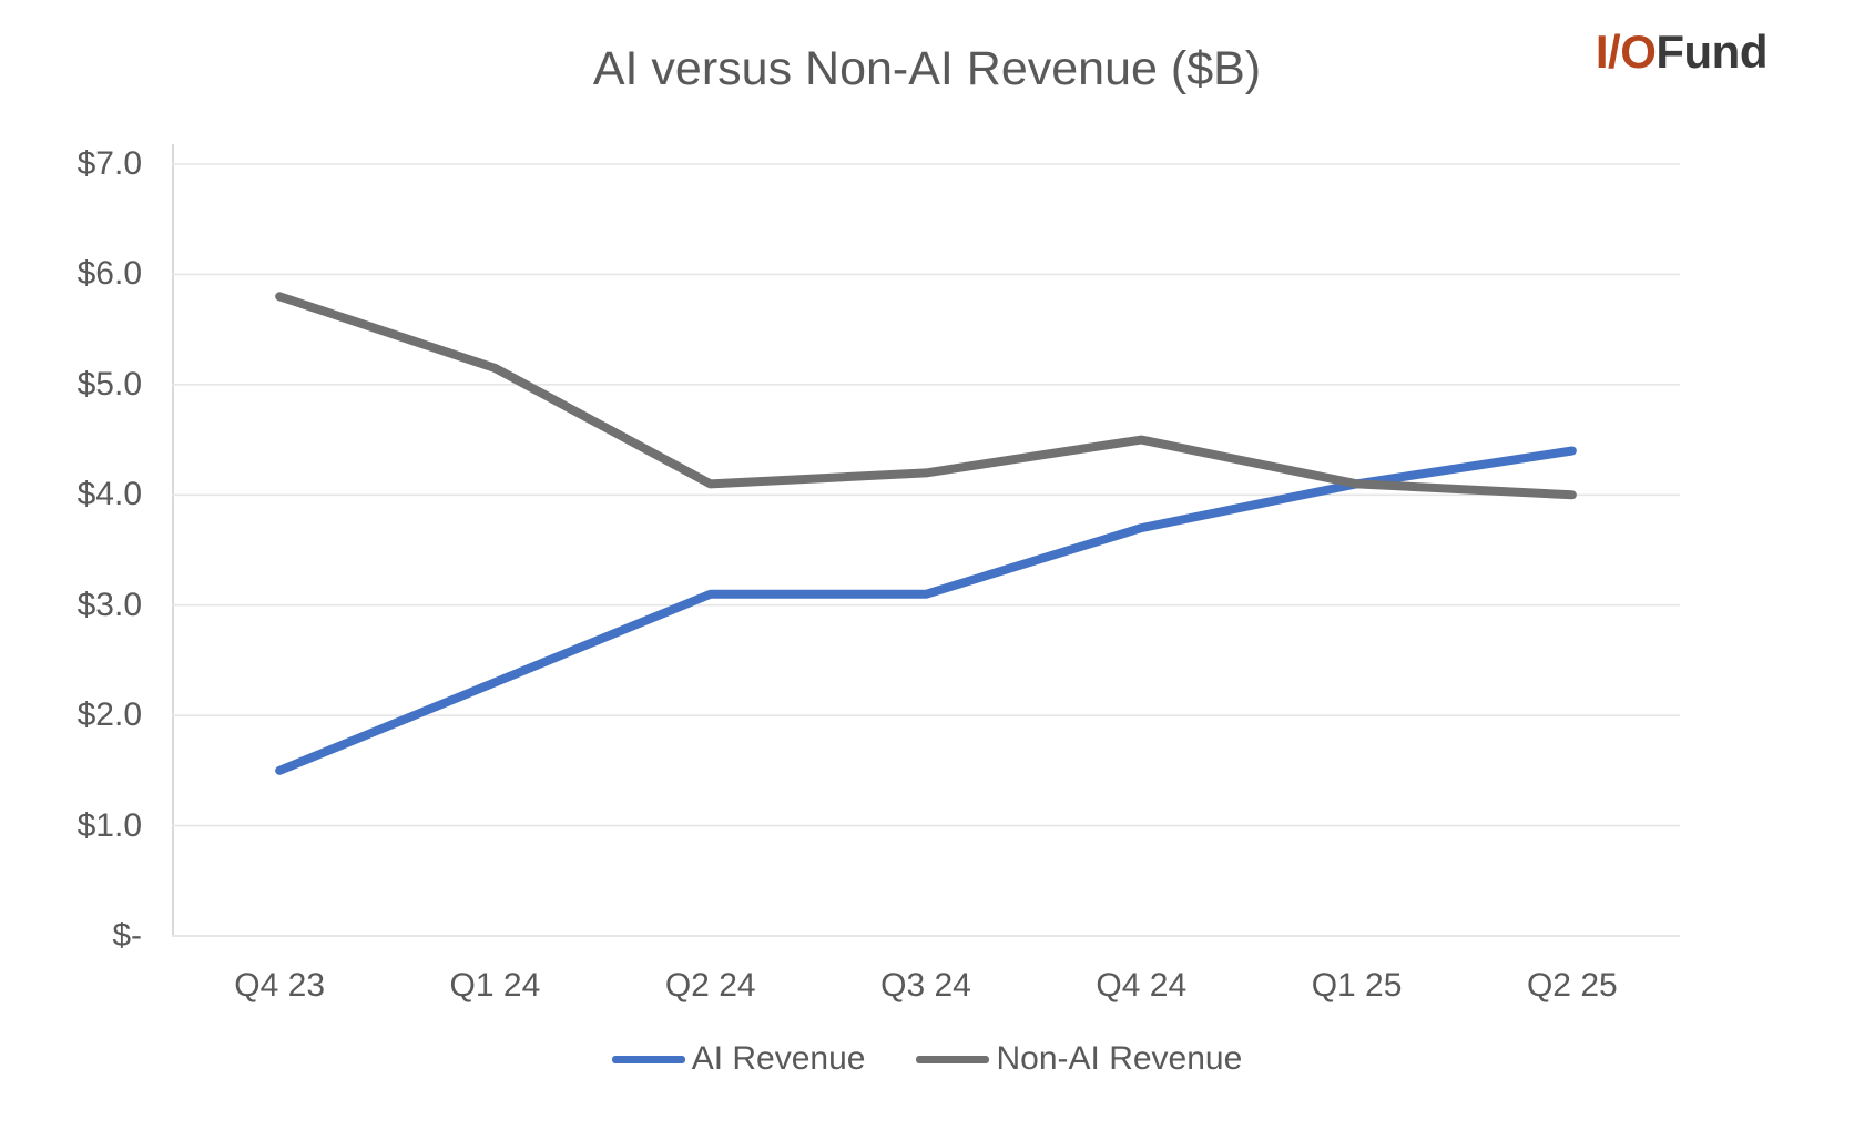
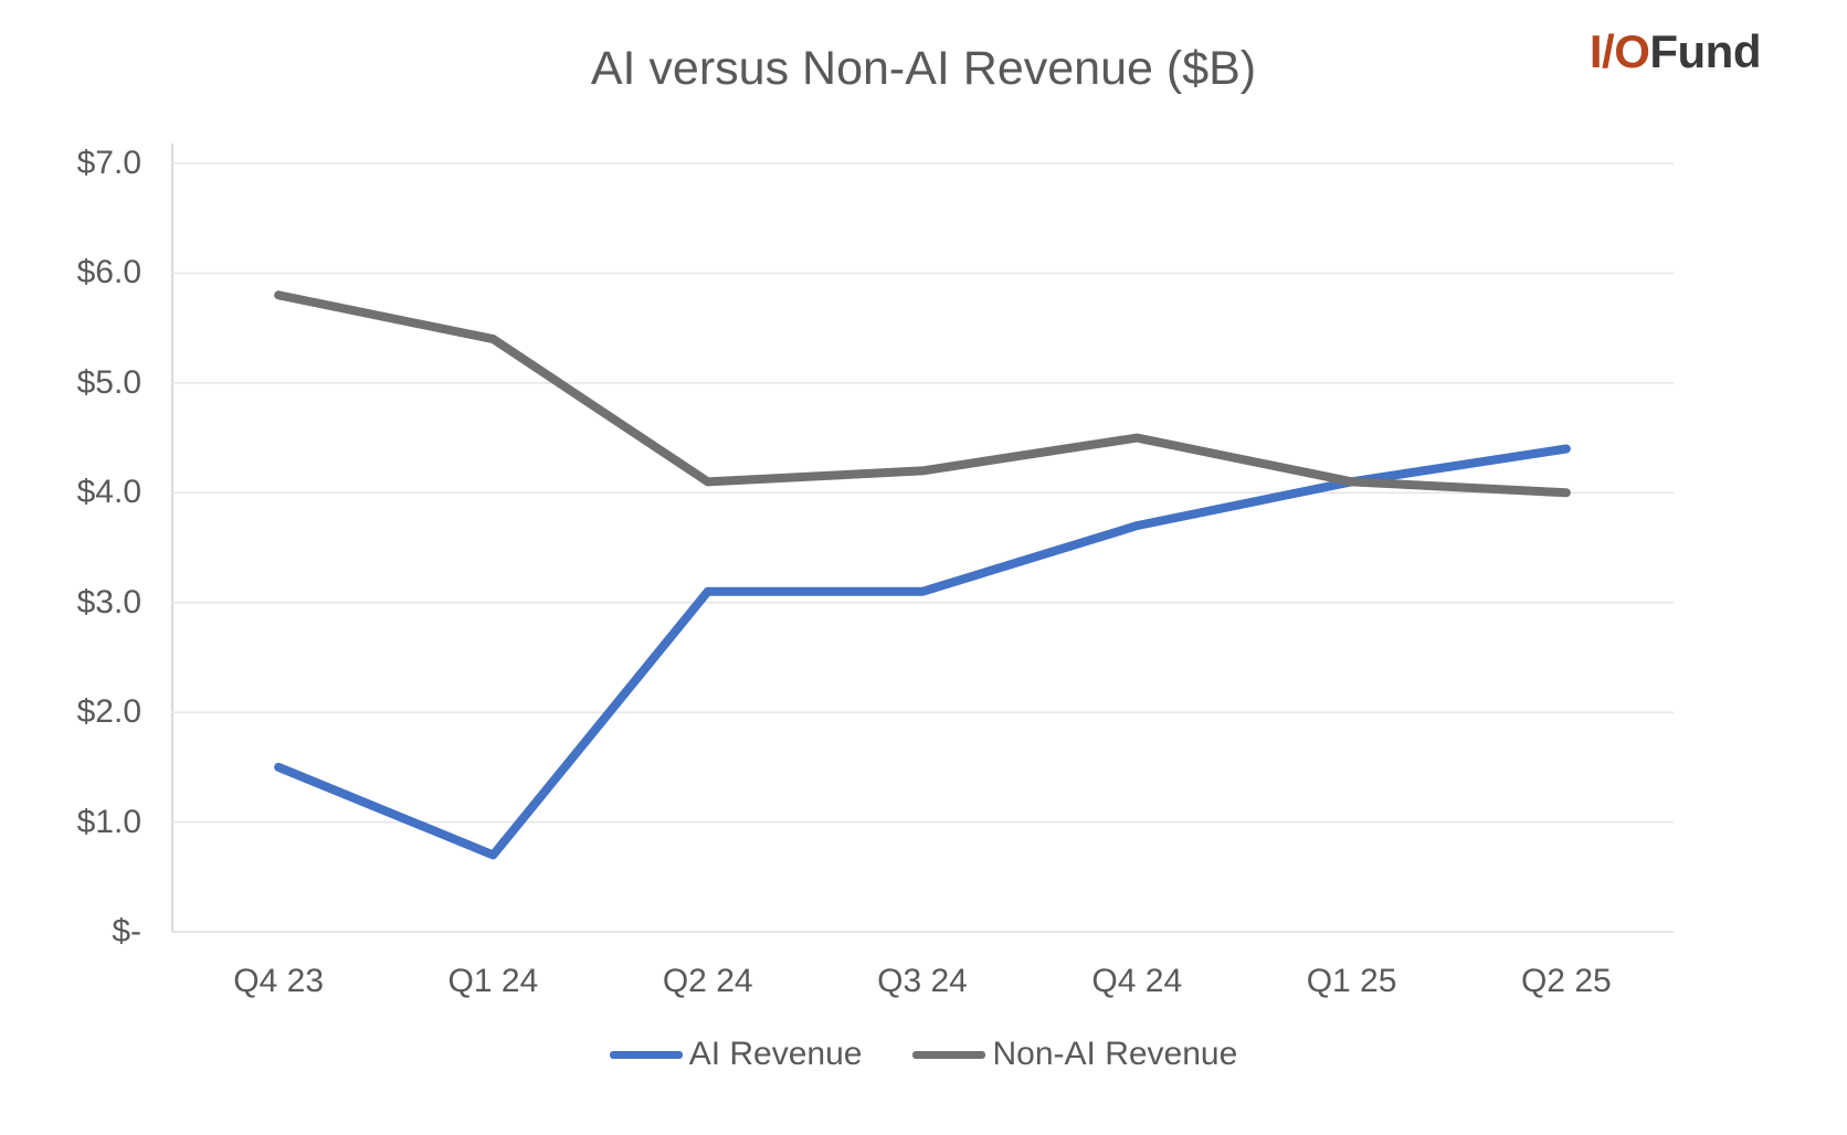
AI Revenue/Q1 24: $2.3 -> $0.7
Non-AI Revenue/Q1 24: $5.2 -> $5.4
